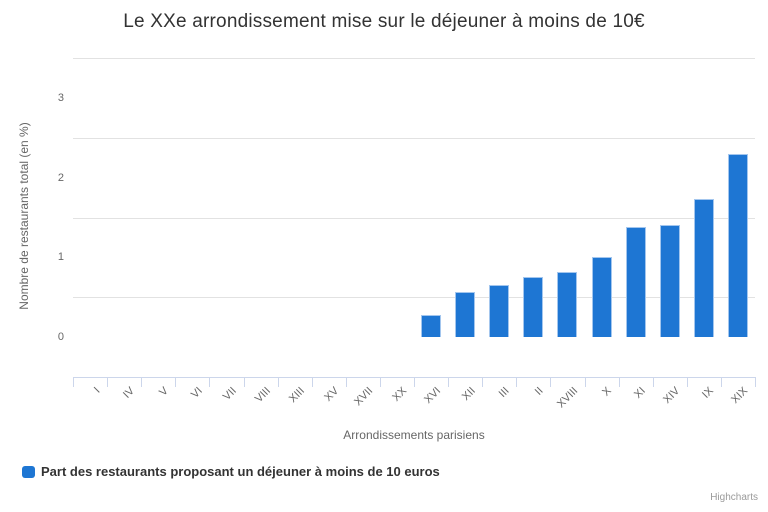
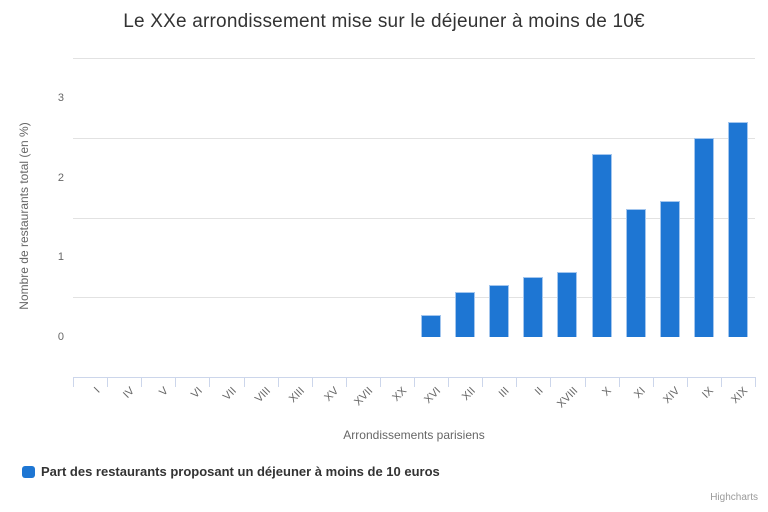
X: 1.0 -> 2.3
XI: 1.4 -> 1.6
XIV: 1.4 -> 1.7
IX: 1.7 -> 2.5
XIX: 2.3 -> 2.7
